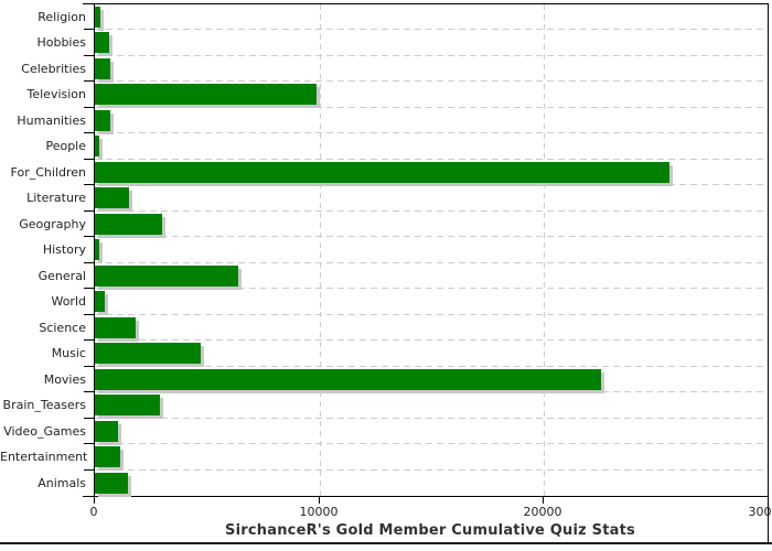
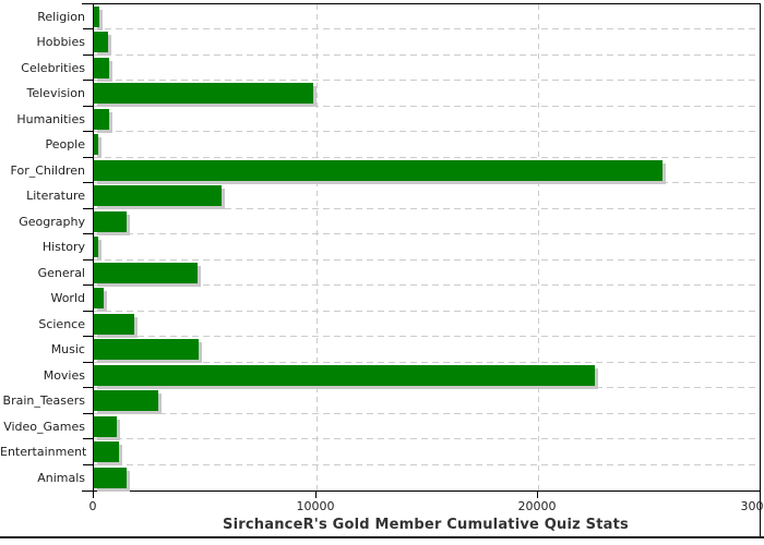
Literature: 1500 -> 5700
Geography: 3000 -> 1500
General: 6400 -> 4600
